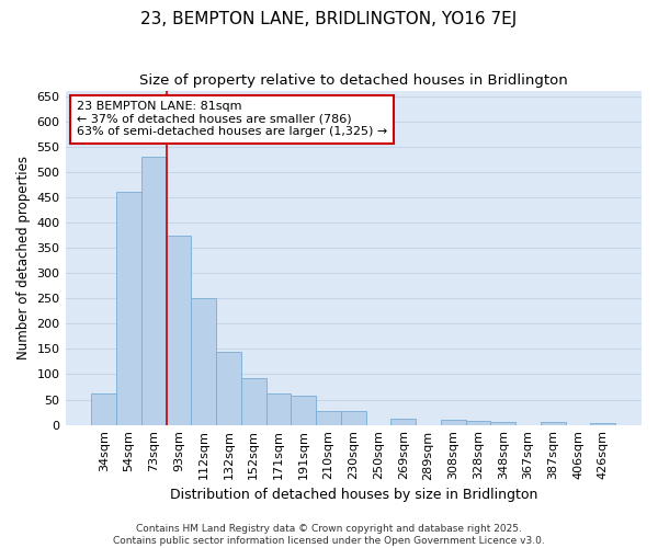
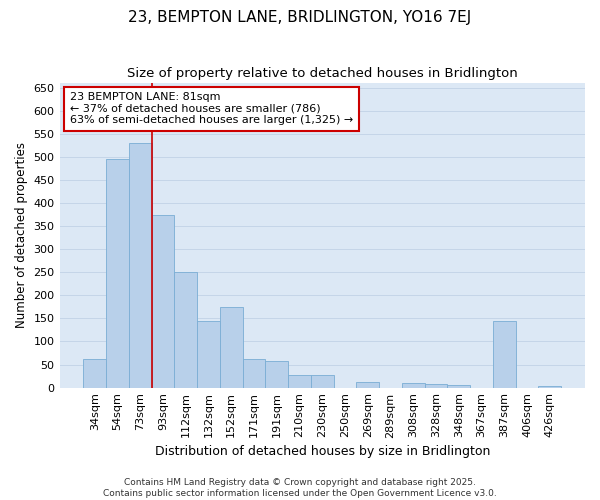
54sqm: 460 -> 495
152sqm: 93 -> 175
387sqm: 5 -> 145
